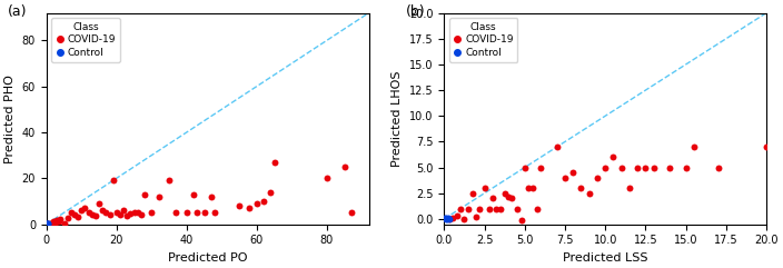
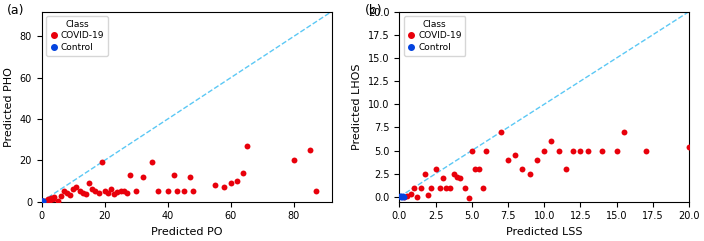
COVID-19/20.0: 7.0 -> 5.4
